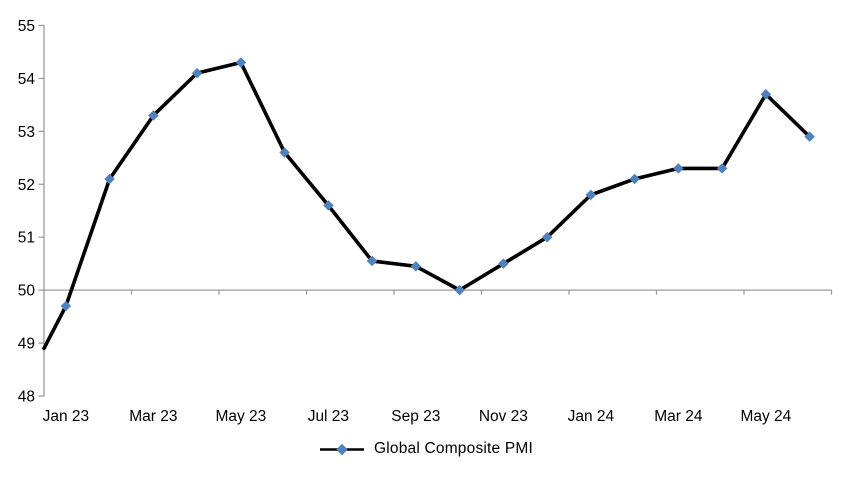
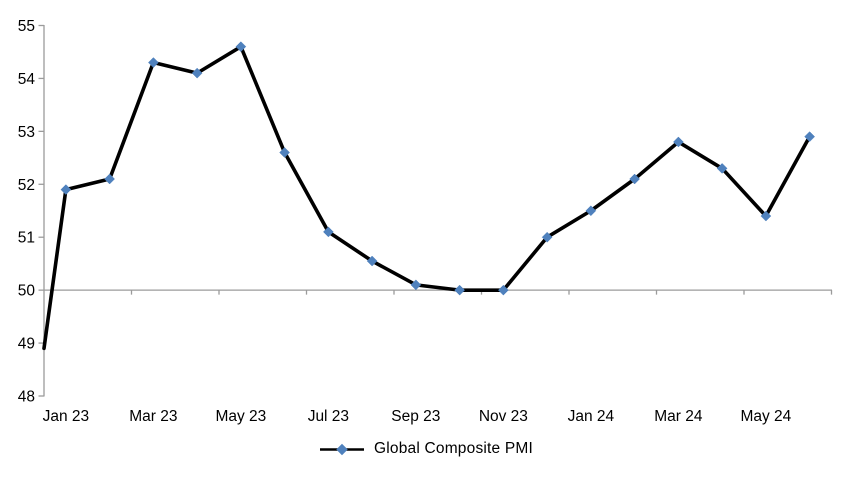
Jan 23: 49.7 -> 51.9
Mar 23: 53.3 -> 54.3
May 23: 54.3 -> 54.6
Jul 23: 51.6 -> 51.1
Sep 23: 50.5 -> 50.1
Nov 23: 50.5 -> 50.0
Jan 24: 51.8 -> 51.5
Mar 24: 52.3 -> 52.8
May 24: 53.7 -> 51.4
